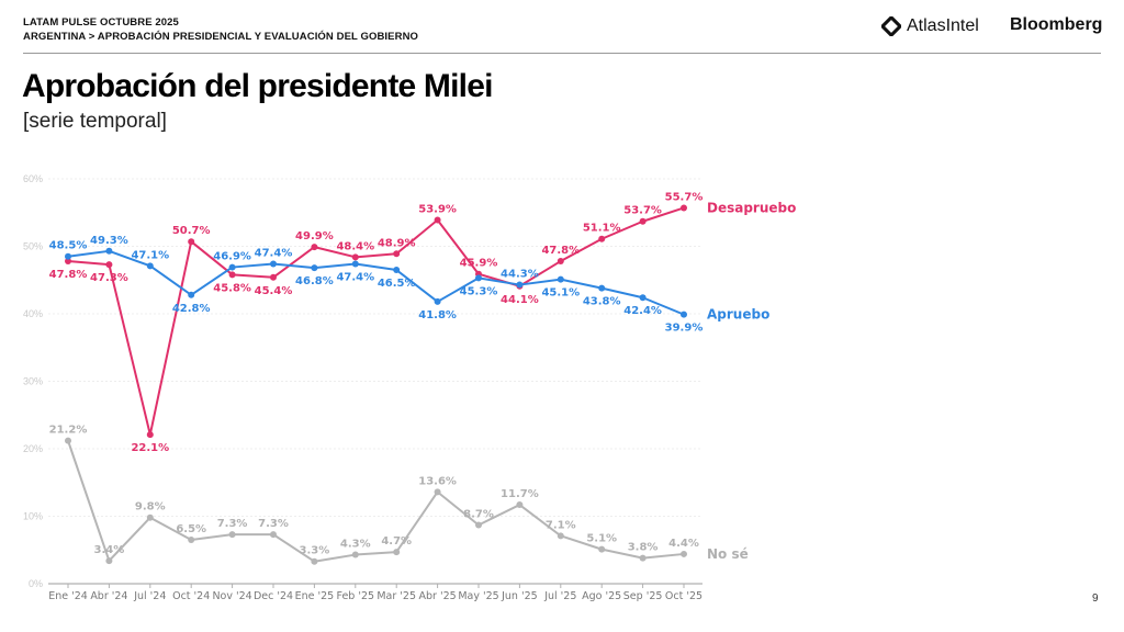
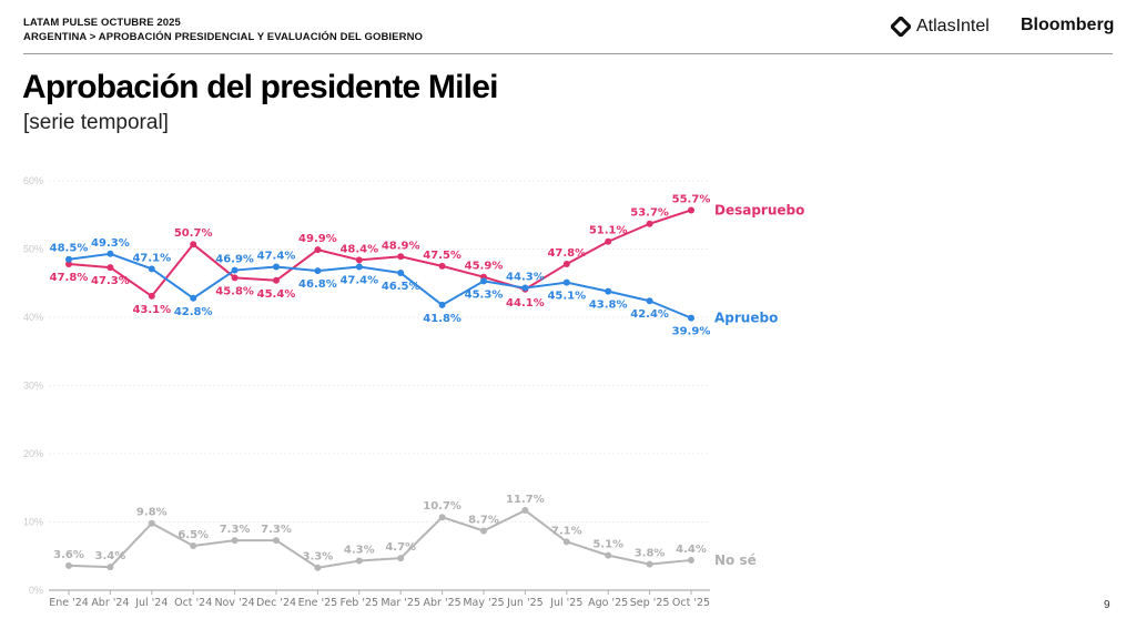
No sé/Ene '24: 21.2% -> 3.6%
Desapruebo/Jul '24: 22.1% -> 43.1%
Desapruebo/Abr '25: 53.9% -> 47.5%
No sé/Abr '25: 13.6% -> 10.7%
